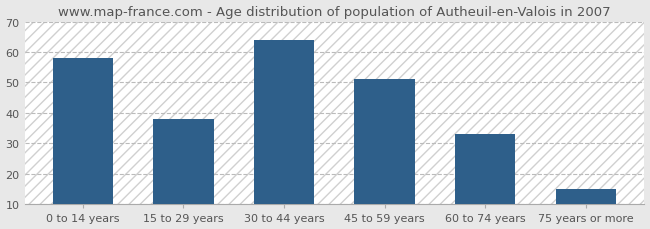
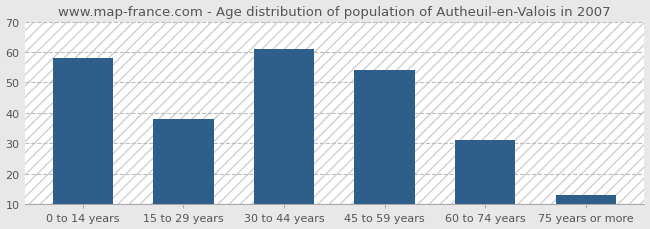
30 to 44 years: 64 -> 61
45 to 59 years: 51 -> 54
60 to 74 years: 33 -> 31
75 years or more: 15 -> 13
